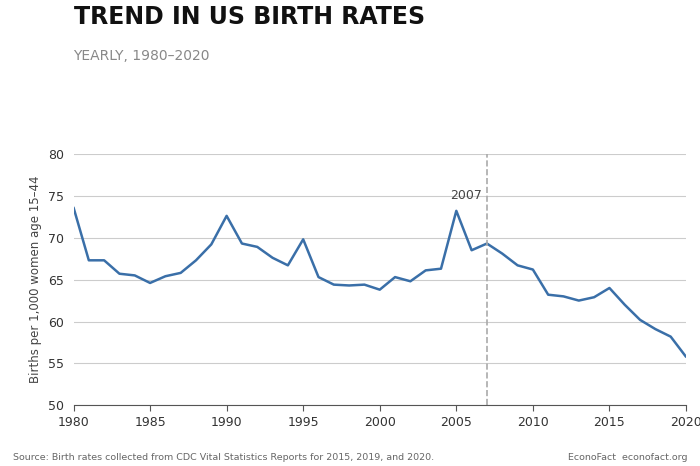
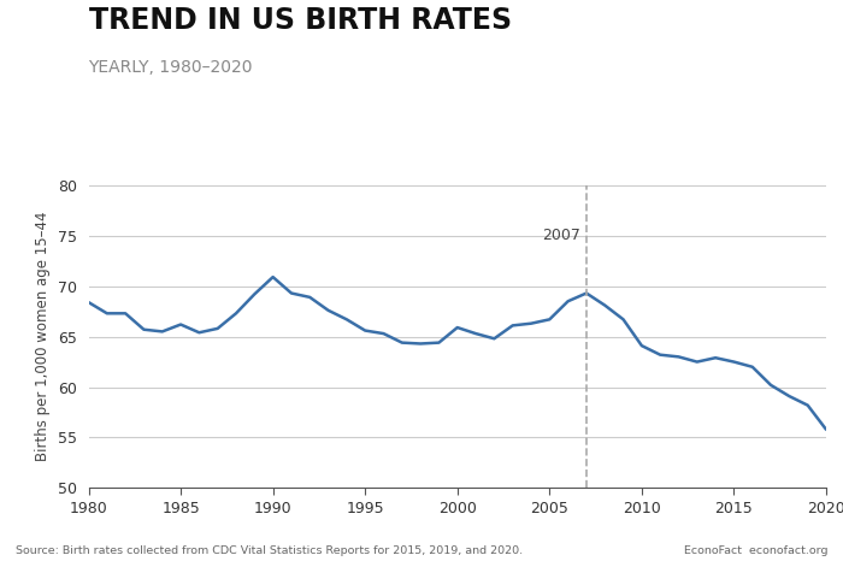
1980: 73.6 -> 68.4
1985: 64.6 -> 66.2
1990: 72.6 -> 70.9
1995: 69.8 -> 65.6
2000: 63.8 -> 65.9
2005: 73.2 -> 66.7
2010: 66.2 -> 64.1
2015: 64.0 -> 62.5
